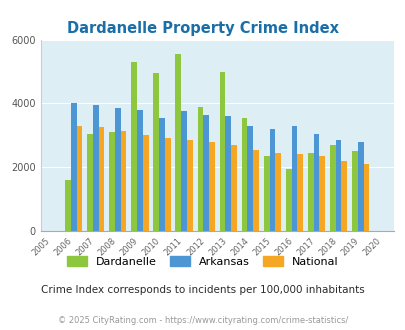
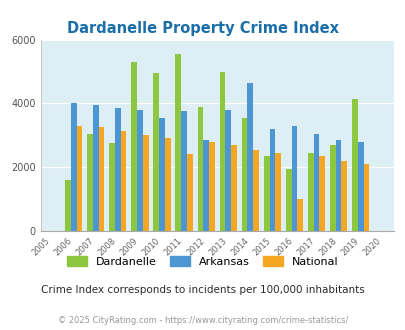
Dardanelle/2008: 3100 -> 2750
National/2011: 2850 -> 2400
Arkansas/2012: 3650 -> 2850
Arkansas/2013: 3600 -> 3800
Arkansas/2014: 3300 -> 4650
National/2016: 2400 -> 1000
Dardanelle/2019: 2500 -> 4150
